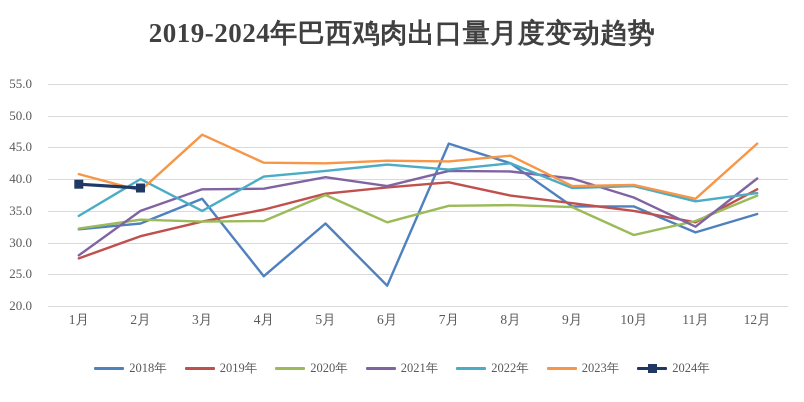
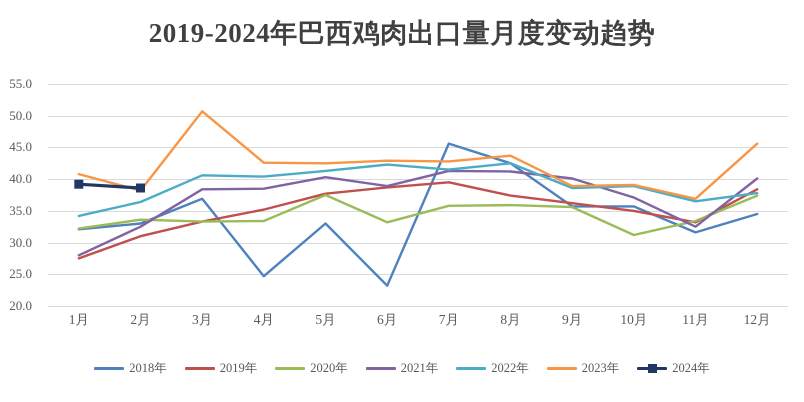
2021年/2月: 35 -> 32
2022年/2月: 40 -> 36
2022年/3月: 35 -> 41
2023年/3月: 47 -> 51
